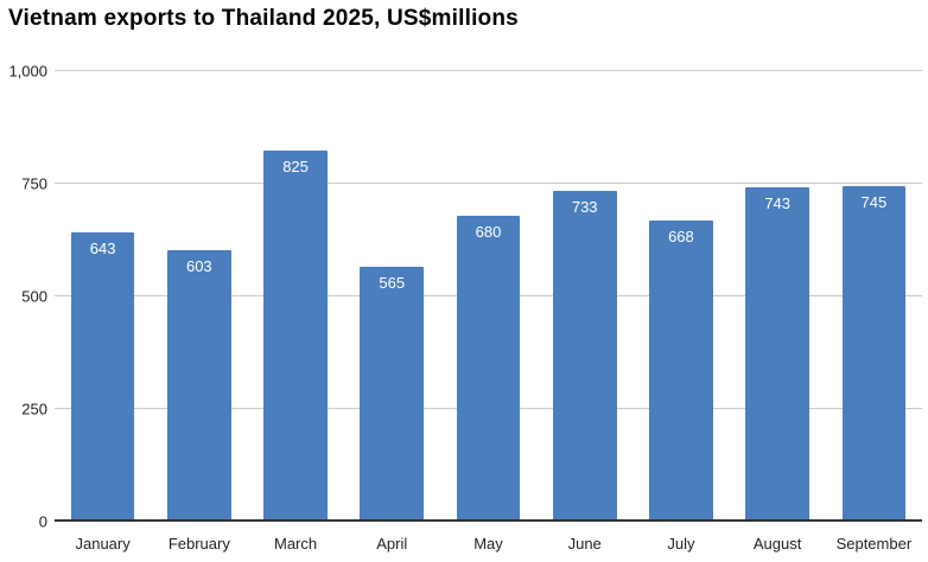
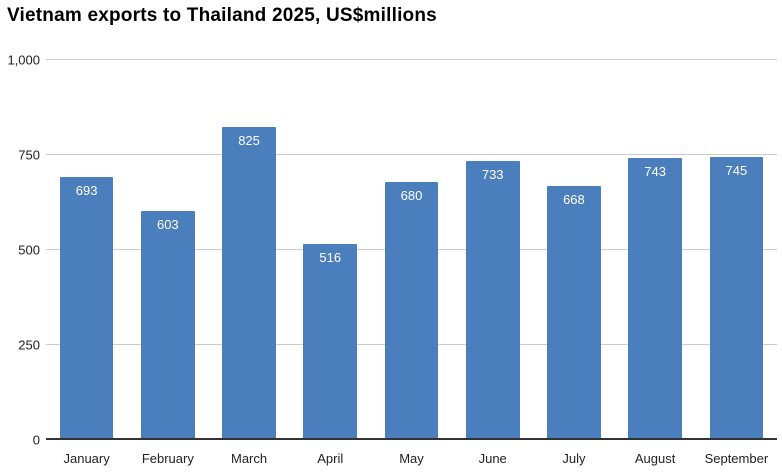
January: 643 -> 693
April: 565 -> 516
